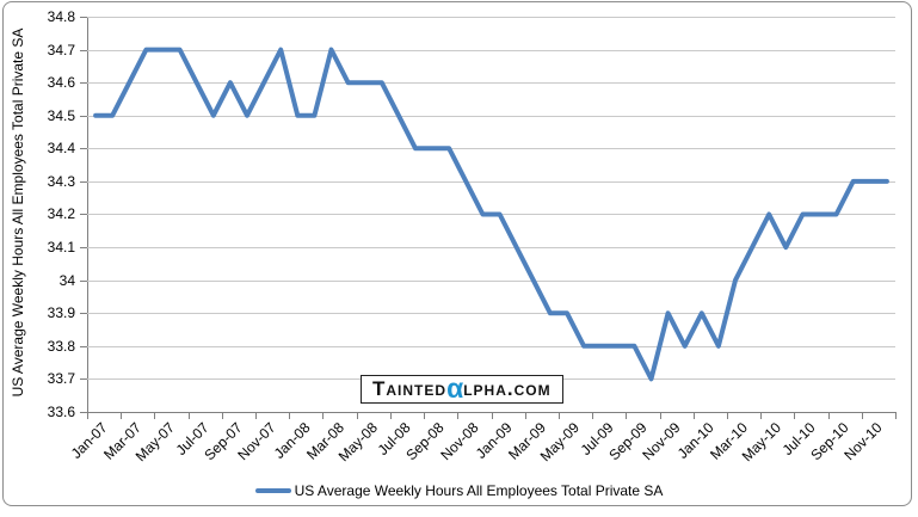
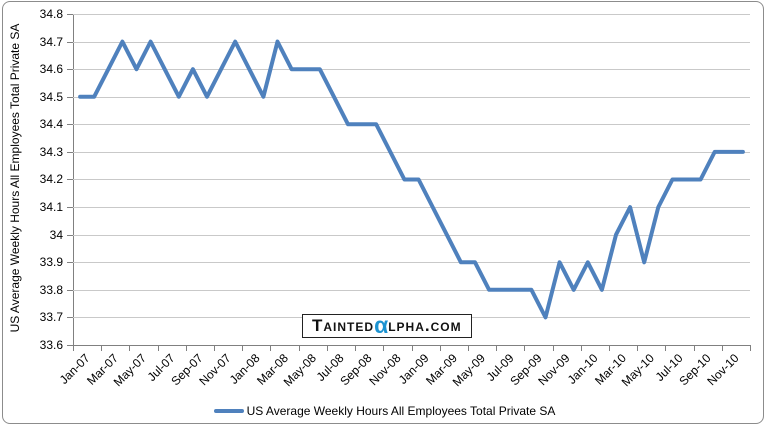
May-07: 34.7 -> 34.6
Jan-08: 34.5 -> 34.6
May-10: 34.2 -> 33.9
